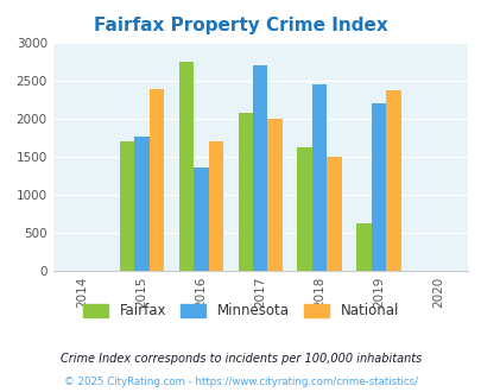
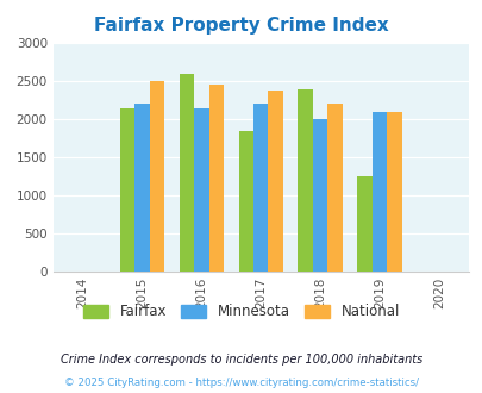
Fairfax/2015: 1700 -> 2150
Minnesota/2015: 1760 -> 2200
National/2015: 2400 -> 2500
Fairfax/2016: 2760 -> 2600
Minnesota/2016: 1360 -> 2150
National/2016: 1700 -> 2460
Fairfax/2017: 2080 -> 1850
Minnesota/2017: 2700 -> 2200
National/2017: 2000 -> 2370
Fairfax/2018: 1620 -> 2400
Minnesota/2018: 2460 -> 2000
National/2018: 1500 -> 2200
Fairfax/2019: 620 -> 1250
Minnesota/2019: 2200 -> 2100
National/2019: 2380 -> 2100
